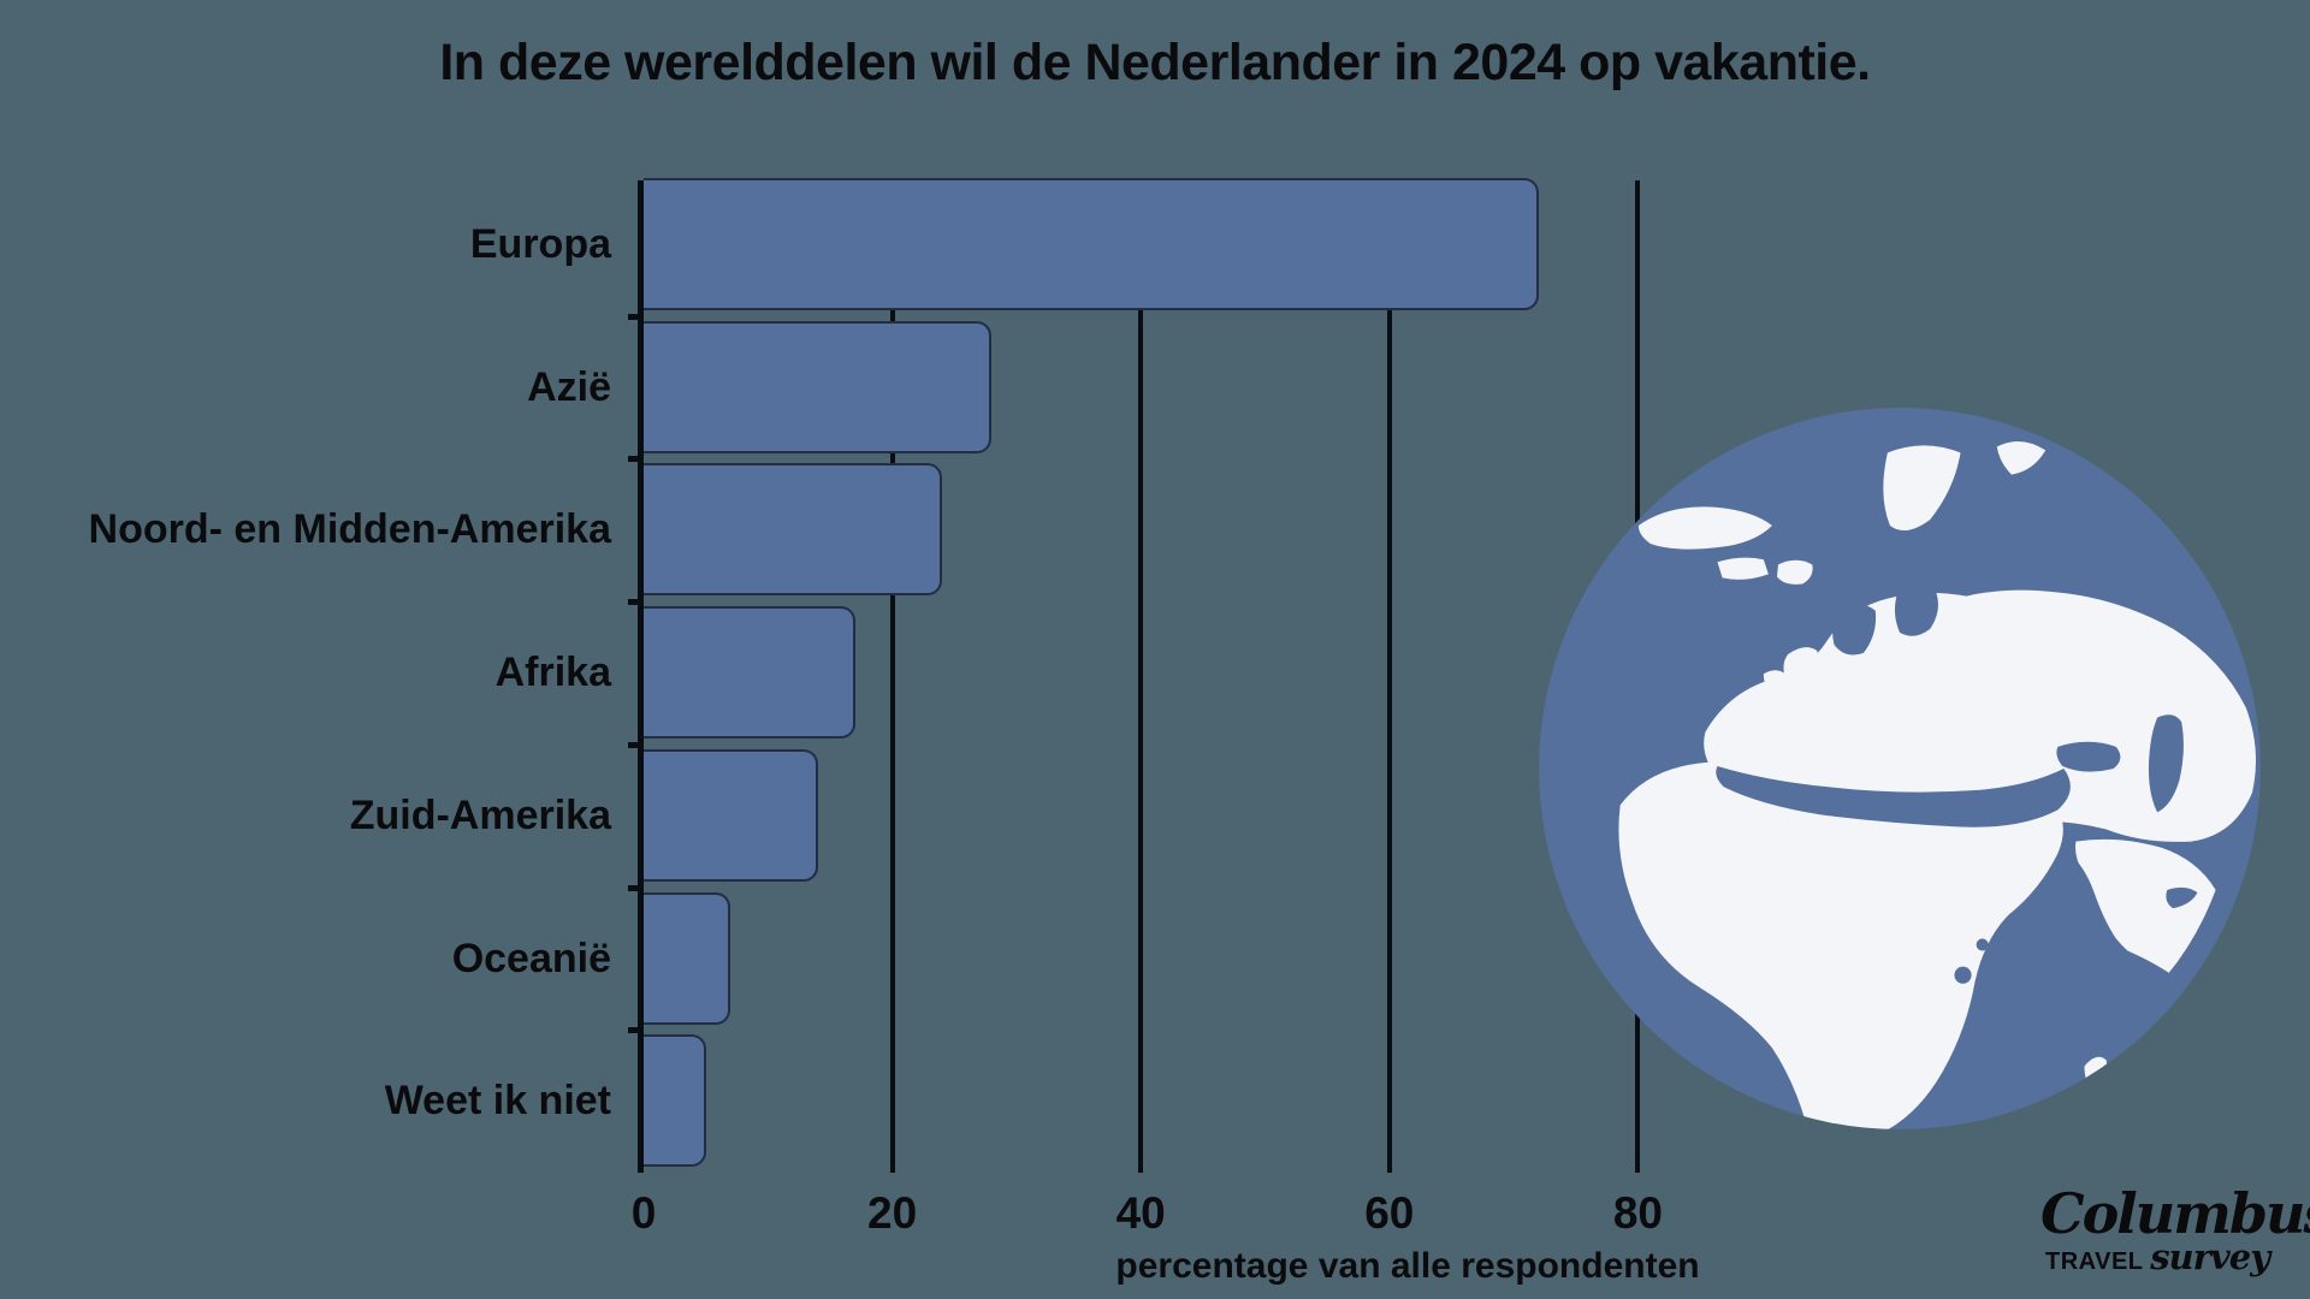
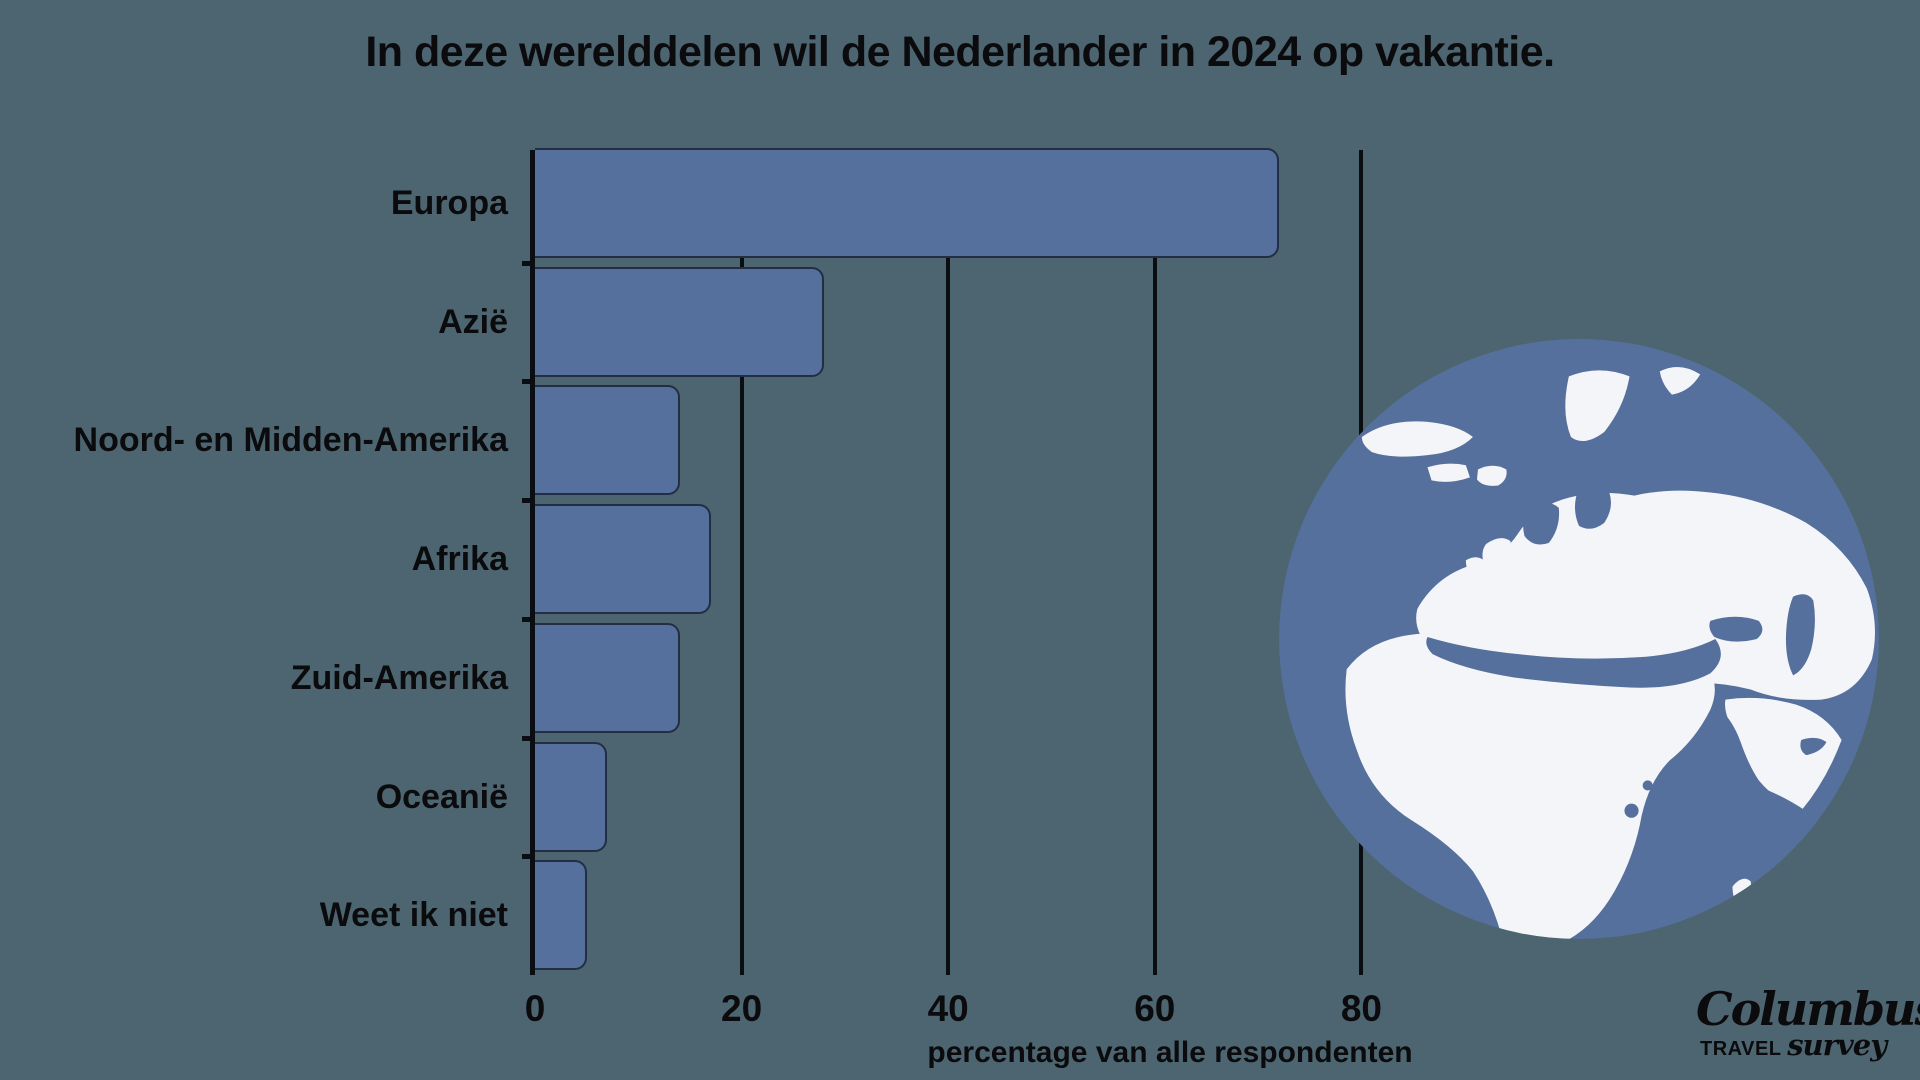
Noord- en Midden-Amerika: 24 -> 14
